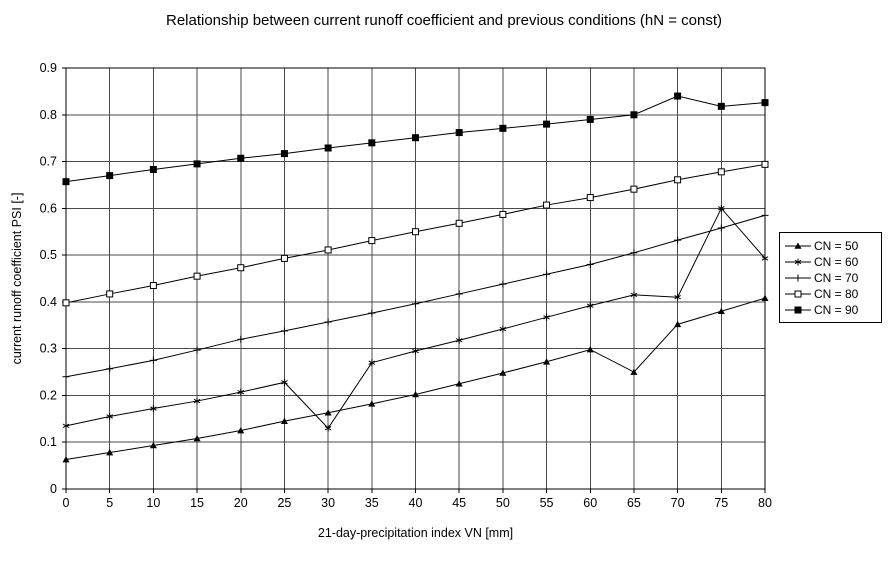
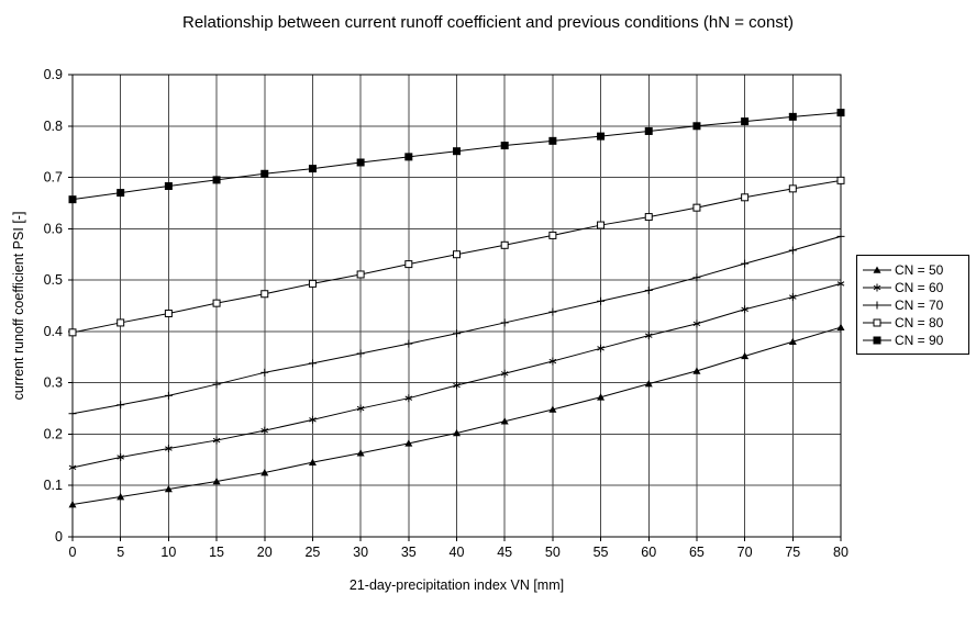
CN = 60/30: 0.13 -> 0.25
CN = 50/65: 0.25 -> 0.32
CN = 60/70: 0.41 -> 0.44
CN = 90/70: 0.84 -> 0.81
CN = 60/75: 0.60 -> 0.47
